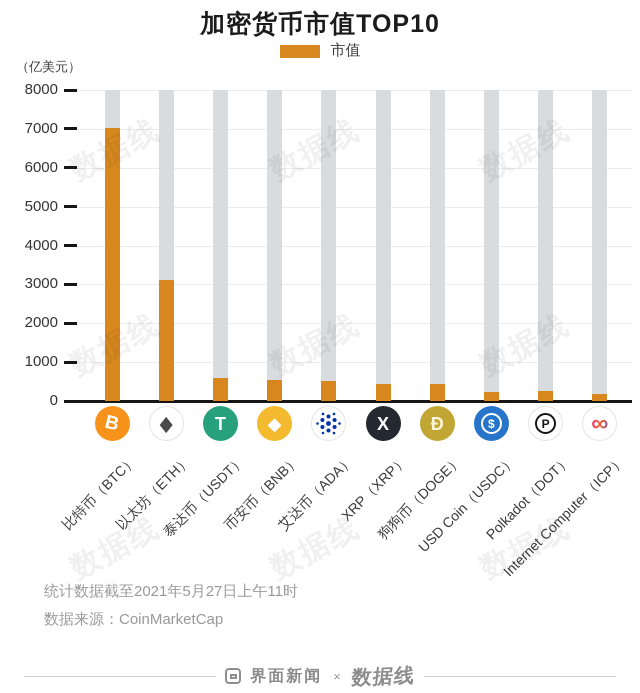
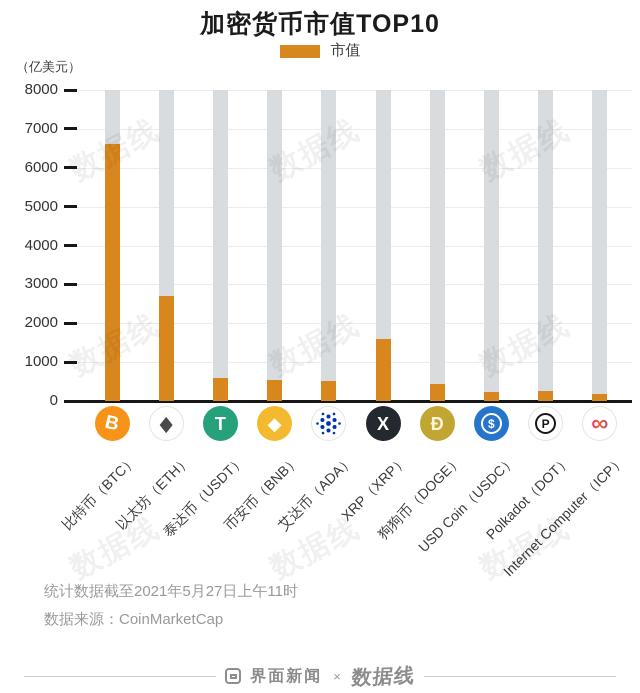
比特币（BTC）: 7000 -> 6600
以太坊（ETH）: 3100 -> 2700
XRP（XRP）: 400 -> 1600
